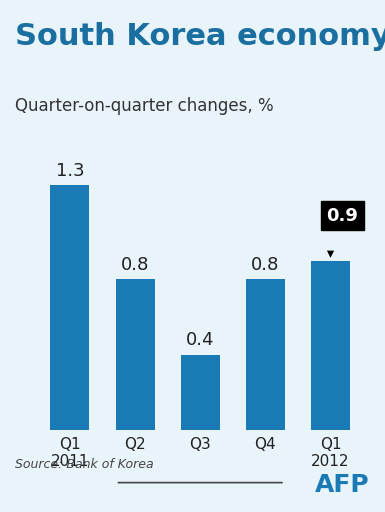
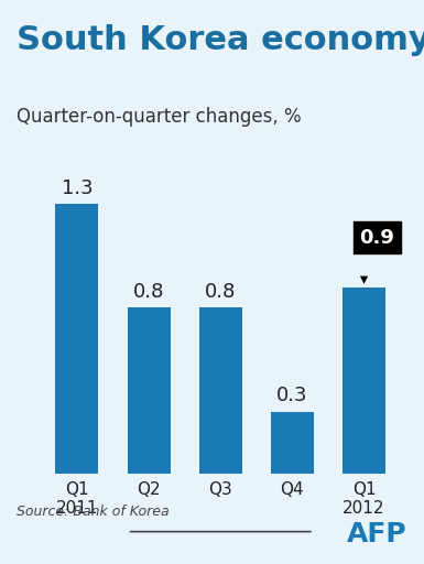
Q3: 0.4 -> 0.8
Q4: 0.8 -> 0.3
